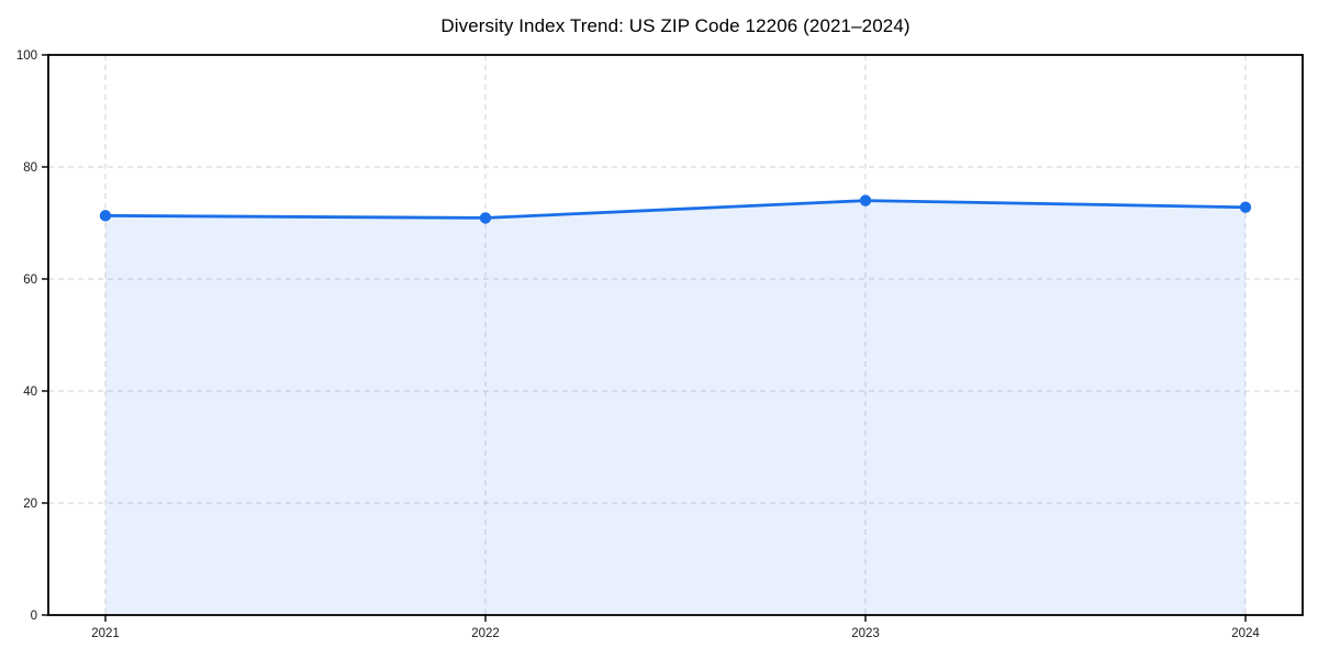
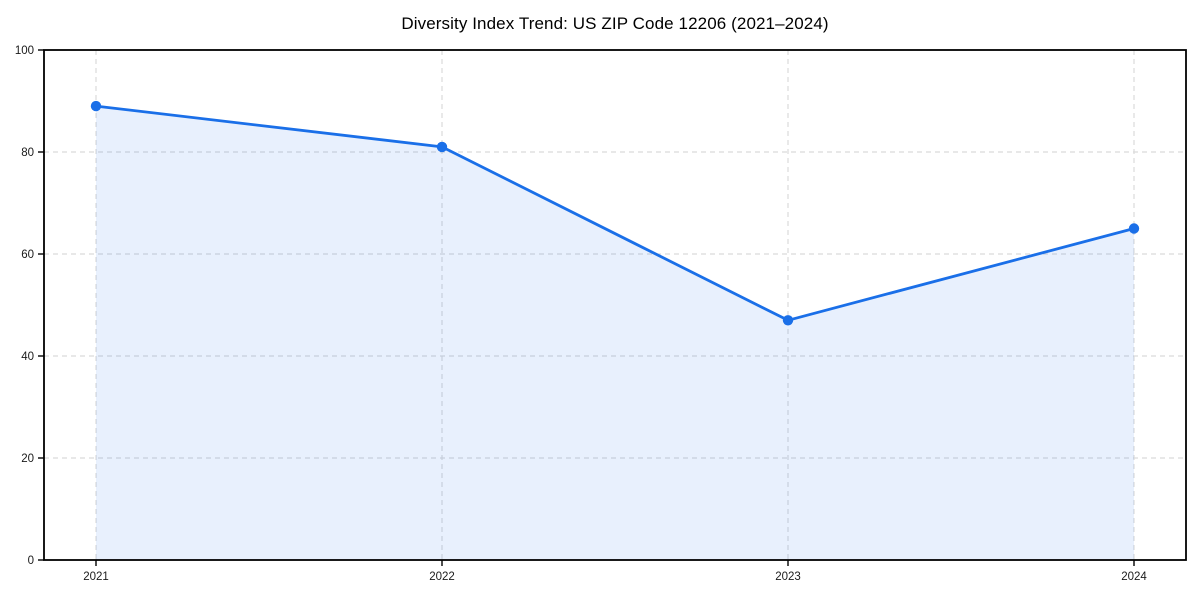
2021: 71 -> 89
2022: 71 -> 81
2023: 74 -> 47
2024: 73 -> 65
